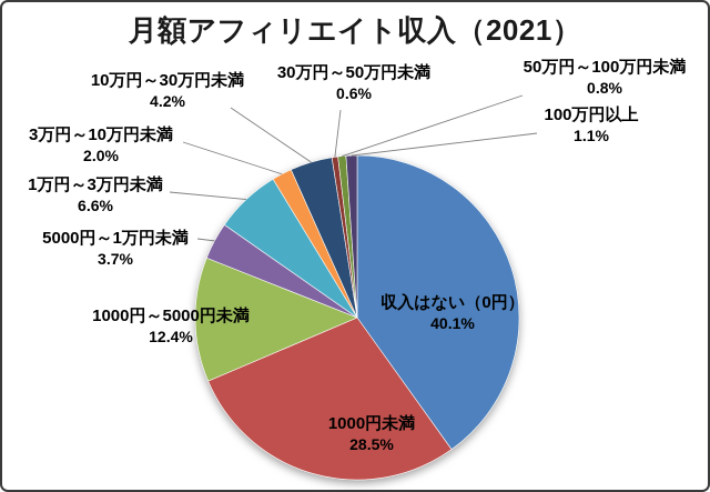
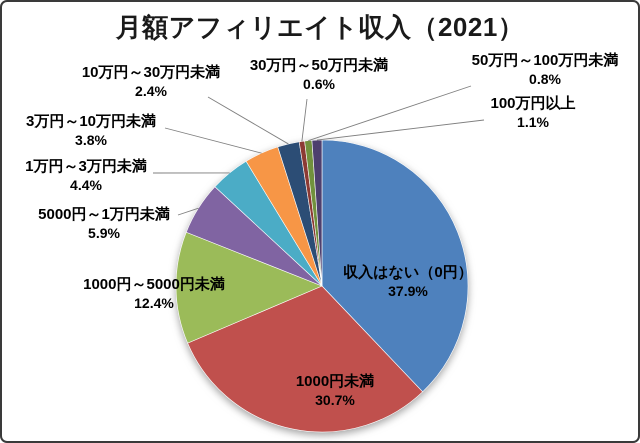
収入はない（0円）: 40.1% -> 37.9%
1000円未満: 28.5% -> 30.7%
5000円～1万円未満: 3.7% -> 5.9%
1万円～3万円未満: 6.6% -> 4.4%
3万円～10万円未満: 2.0% -> 3.8%
10万円～30万円未満: 4.2% -> 2.4%
